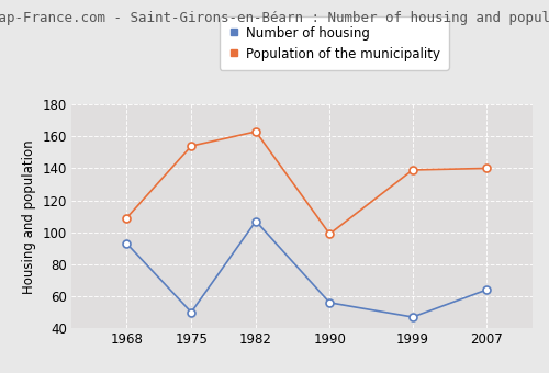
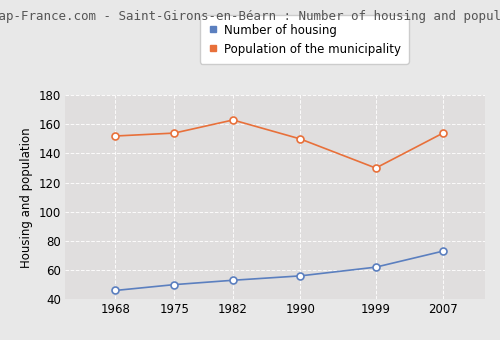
Number of housing/1968: 93 -> 46
Population of the municipality/1968: 109 -> 152
Number of housing/1982: 107 -> 53
Population of the municipality/1990: 99 -> 150
Number of housing/1999: 47 -> 62
Population of the municipality/1999: 139 -> 130
Number of housing/2007: 64 -> 73
Population of the municipality/2007: 140 -> 154
